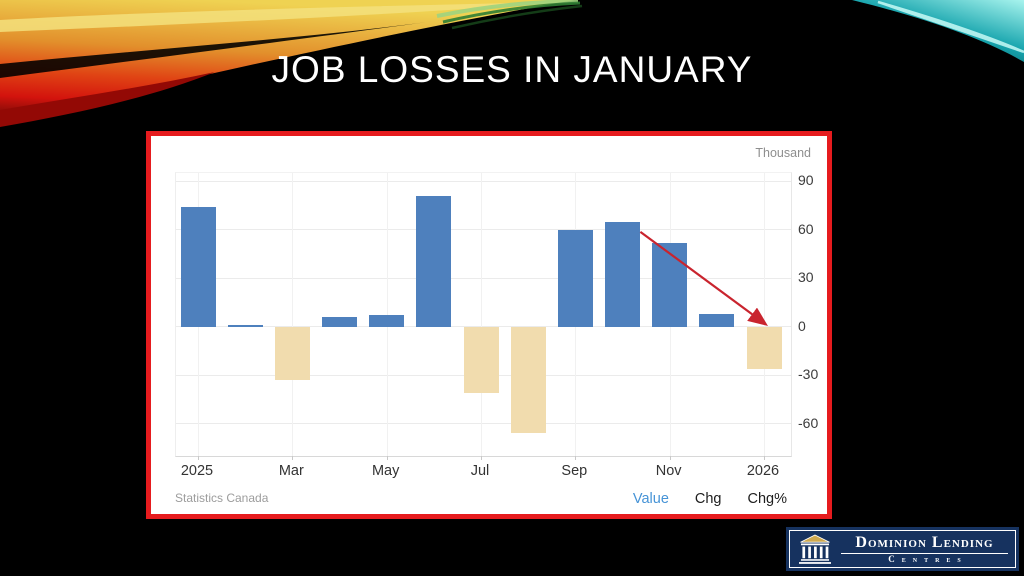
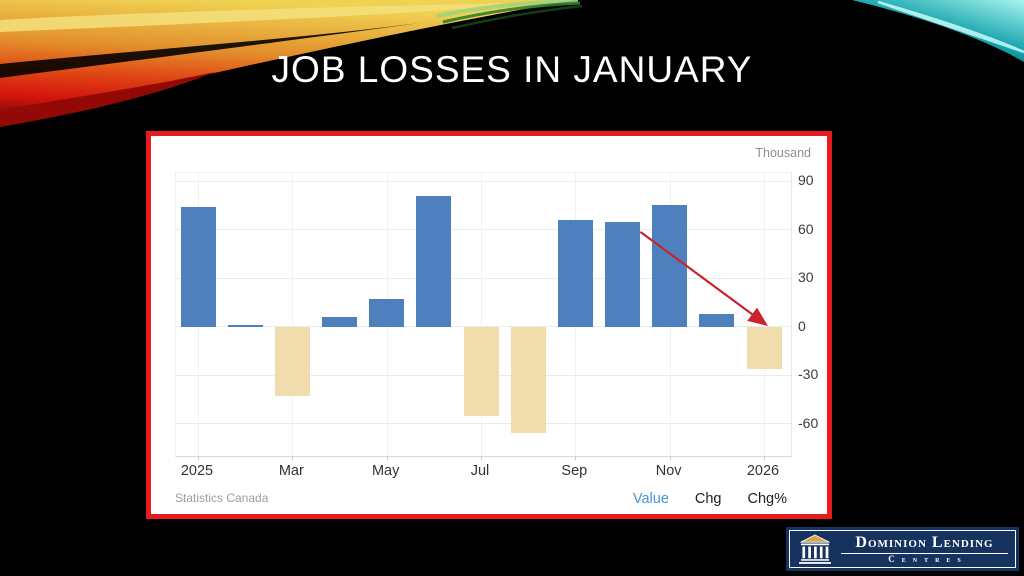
Mar: -33 -> -43
May: 7 -> 17
Jul: -41 -> -55
Sep: 60 -> 66
Nov: 52 -> 75
